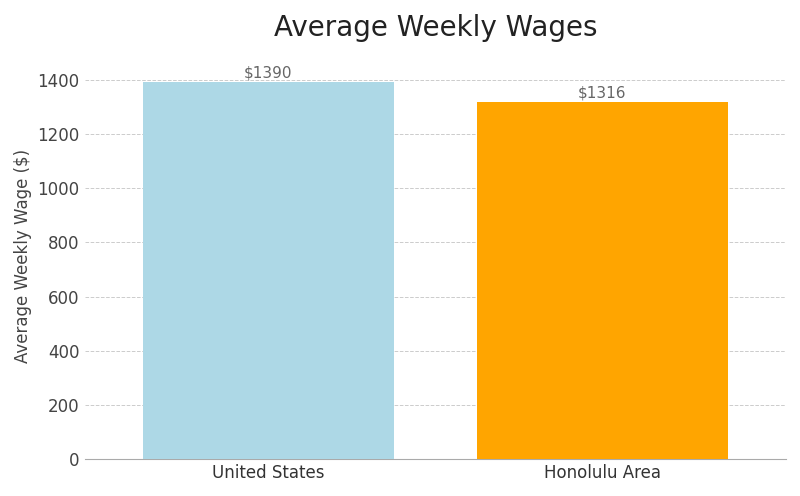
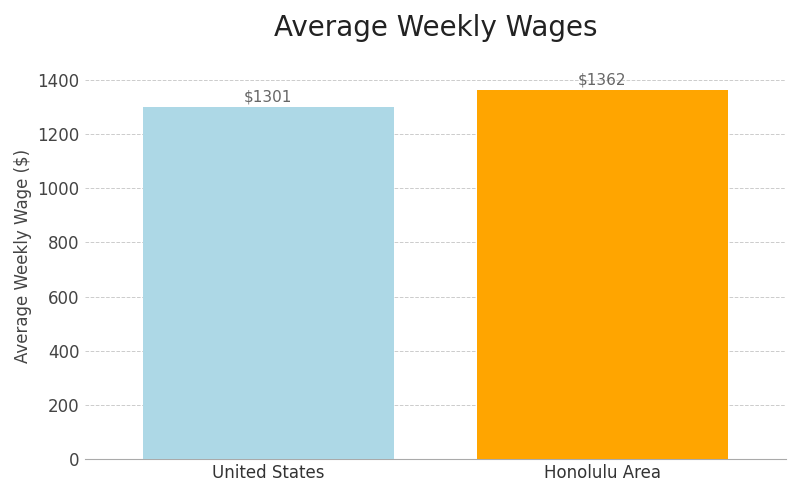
United States: $1390 -> $1301
Honolulu Area: $1316 -> $1362
